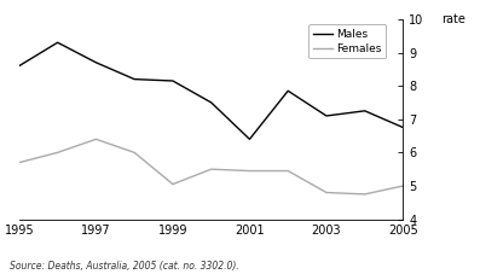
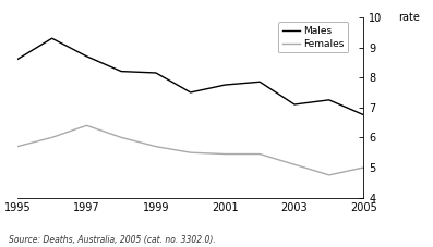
Females/1999: 5.05 -> 5.70
Males/2001: 6.40 -> 7.75
Females/2003: 4.80 -> 5.10
